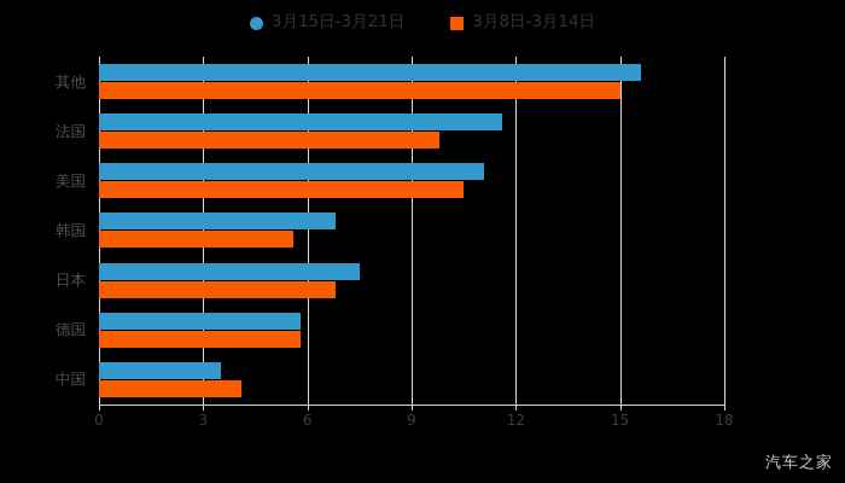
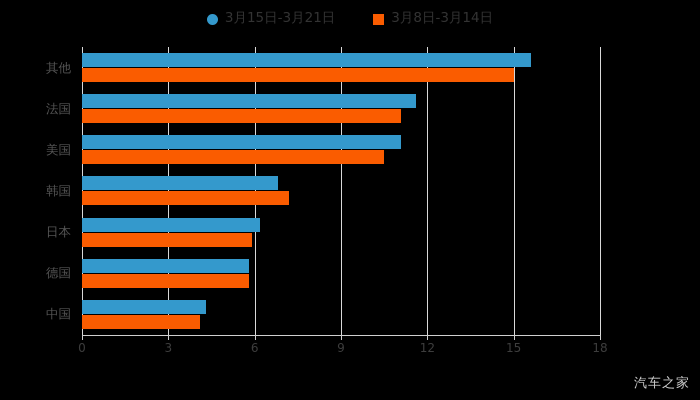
3月8日-3月14日/法国: 9.8 -> 11.1
3月8日-3月14日/韩国: 5.6 -> 7.2
3月15日-3月21日/日本: 7.5 -> 6.2
3月8日-3月14日/日本: 6.8 -> 5.9
3月15日-3月21日/中国: 3.5 -> 4.3
